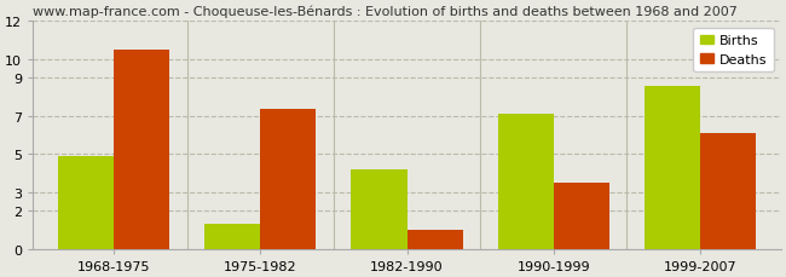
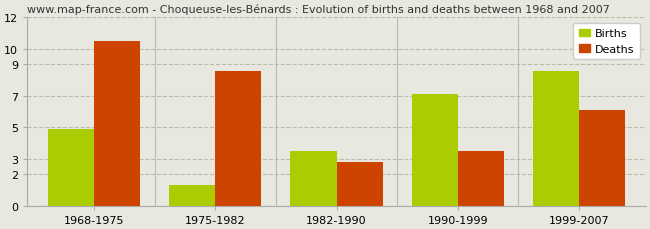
Deaths/1975-1982: 7.4 -> 8.6
Births/1982-1990: 4.2 -> 3.5
Deaths/1982-1990: 1.0 -> 2.8
